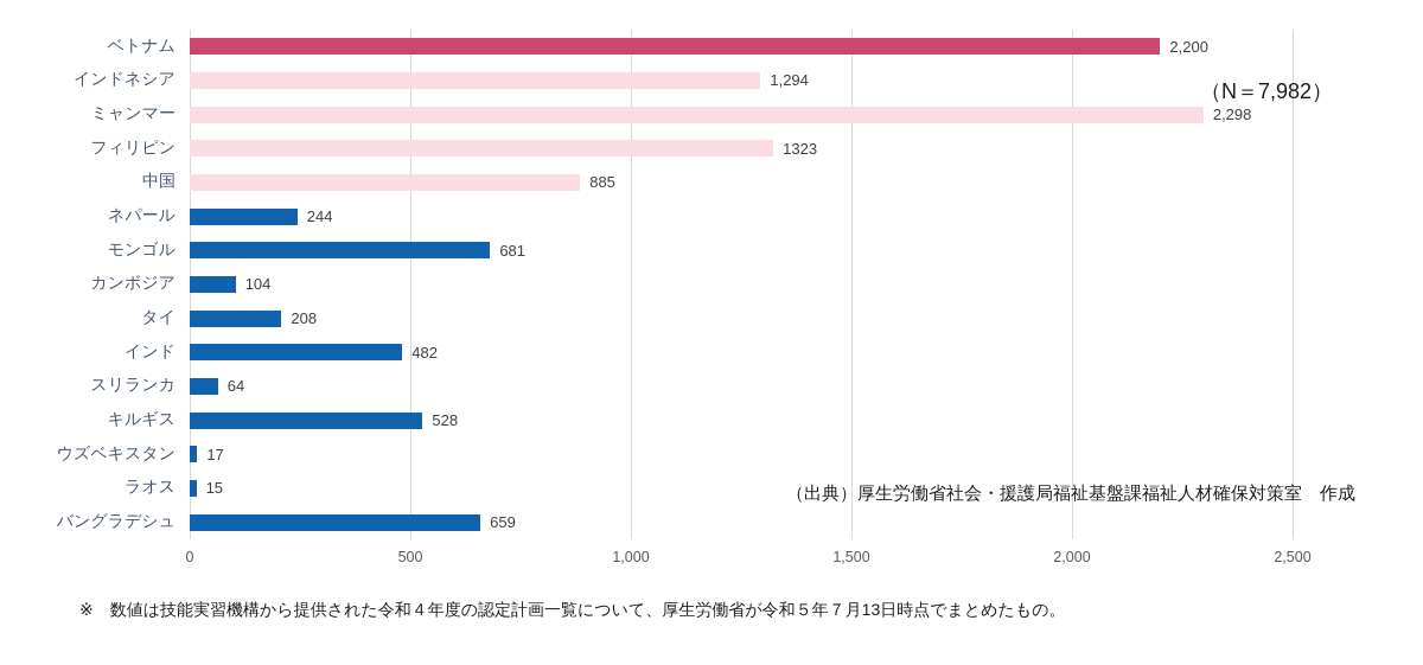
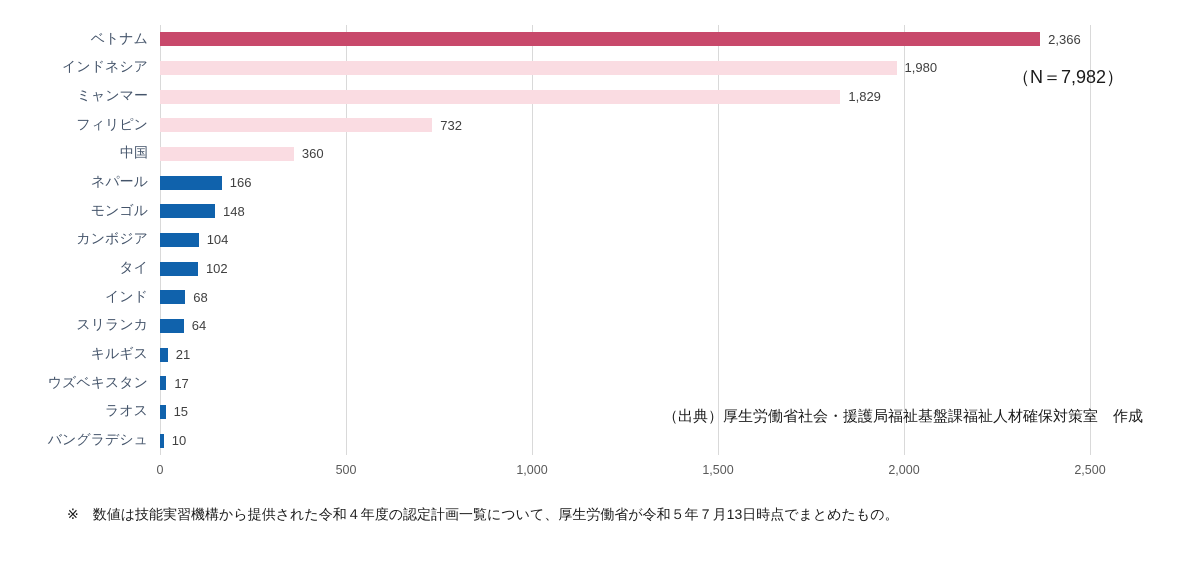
ベトナム: 2,200 -> 2,366
インドネシア: 1,294 -> 1,980
ミャンマー: 2,298 -> 1,829
フィリピン: 1323 -> 732
中国: 885 -> 360
ネパール: 244 -> 166
モンゴル: 681 -> 148
タイ: 208 -> 102
インド: 482 -> 68
キルギス: 528 -> 21
バングラデシュ: 659 -> 10
